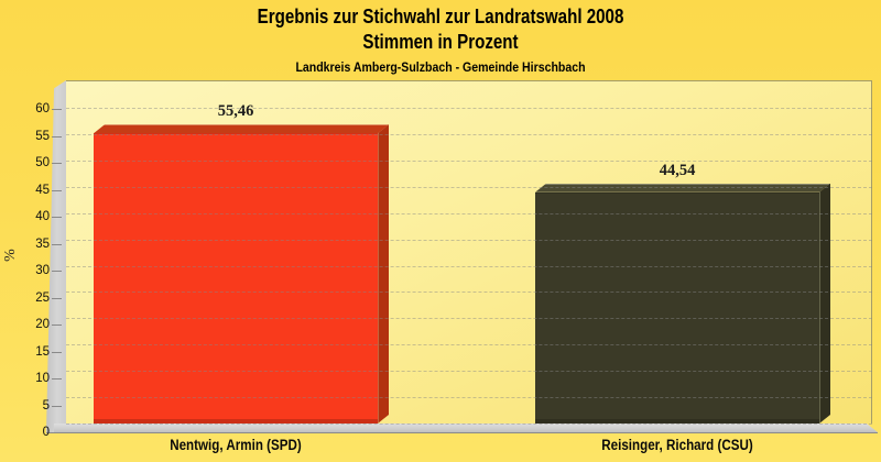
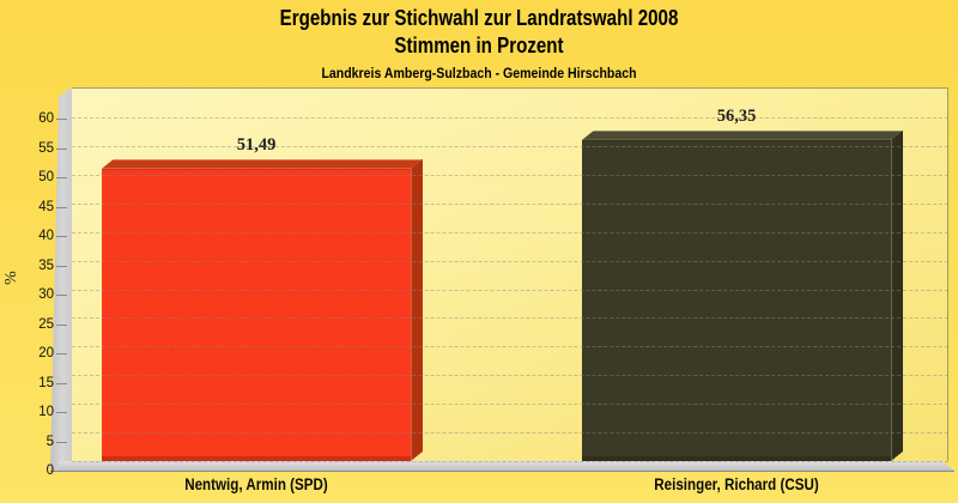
Nentwig, Armin (SPD): 55,46 -> 51,49
Reisinger, Richard (CSU): 44,54 -> 56,35
